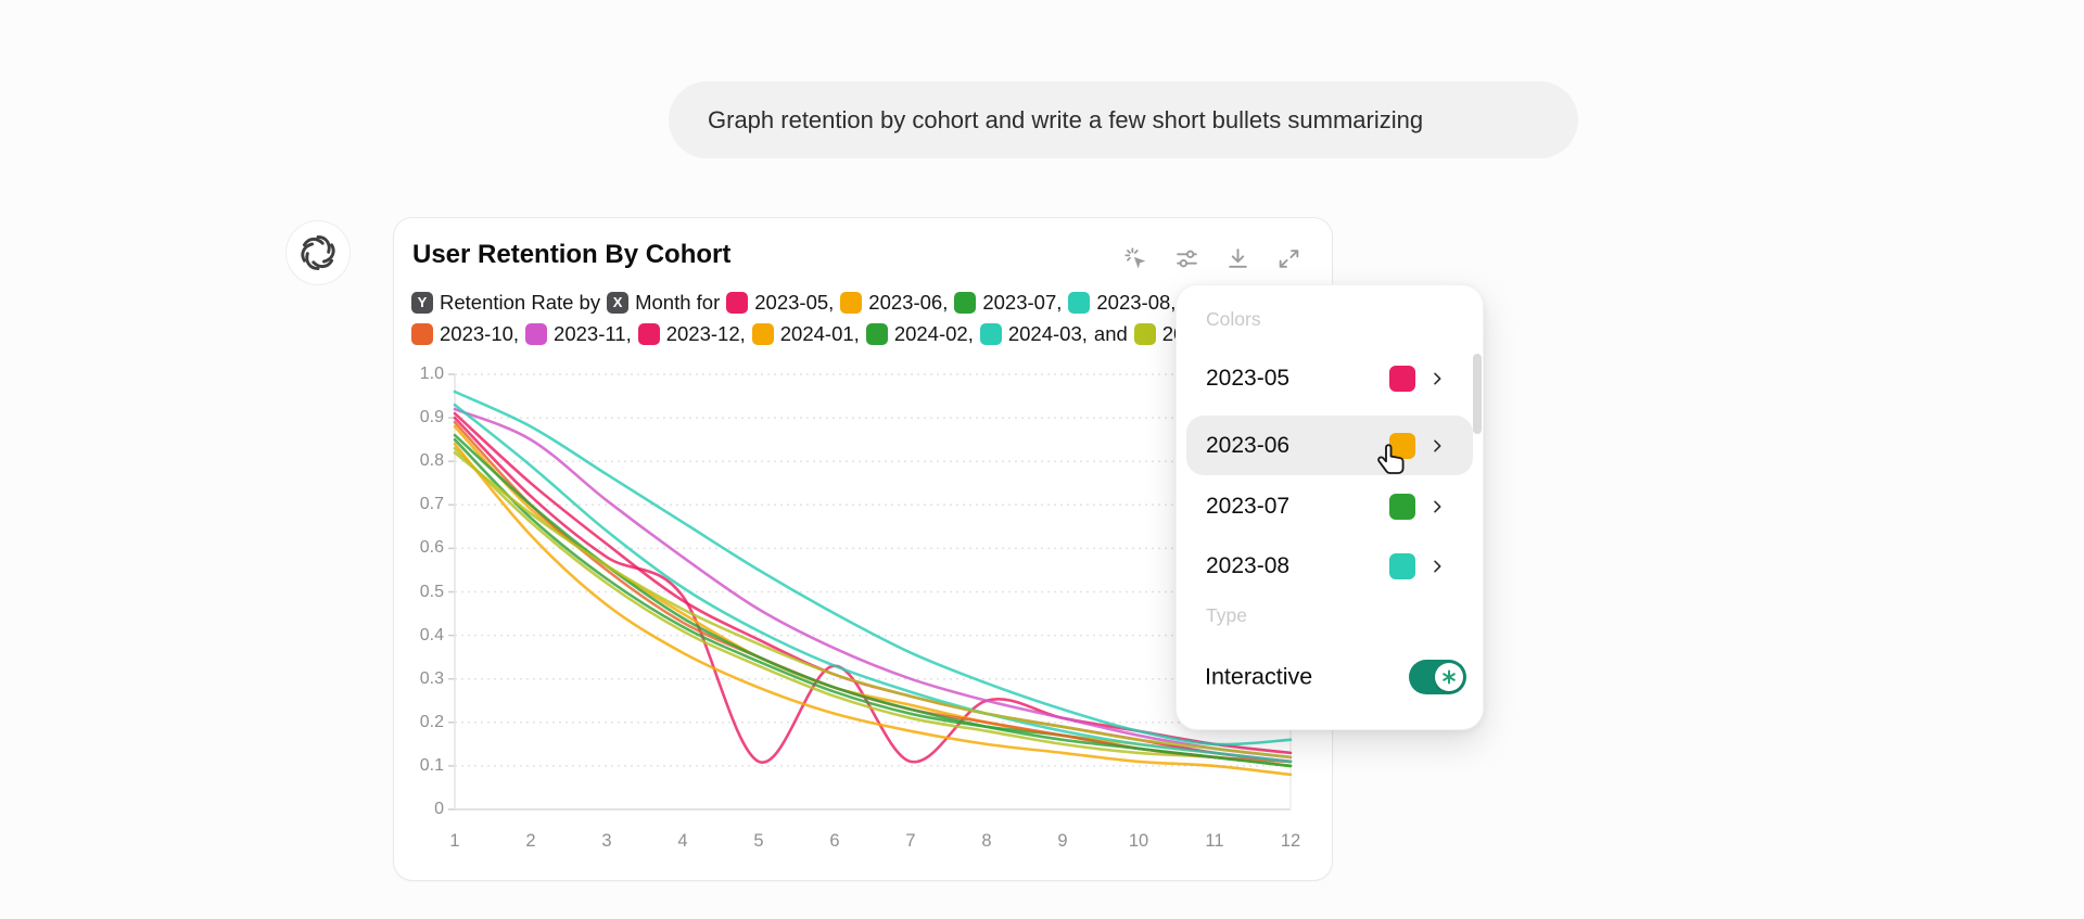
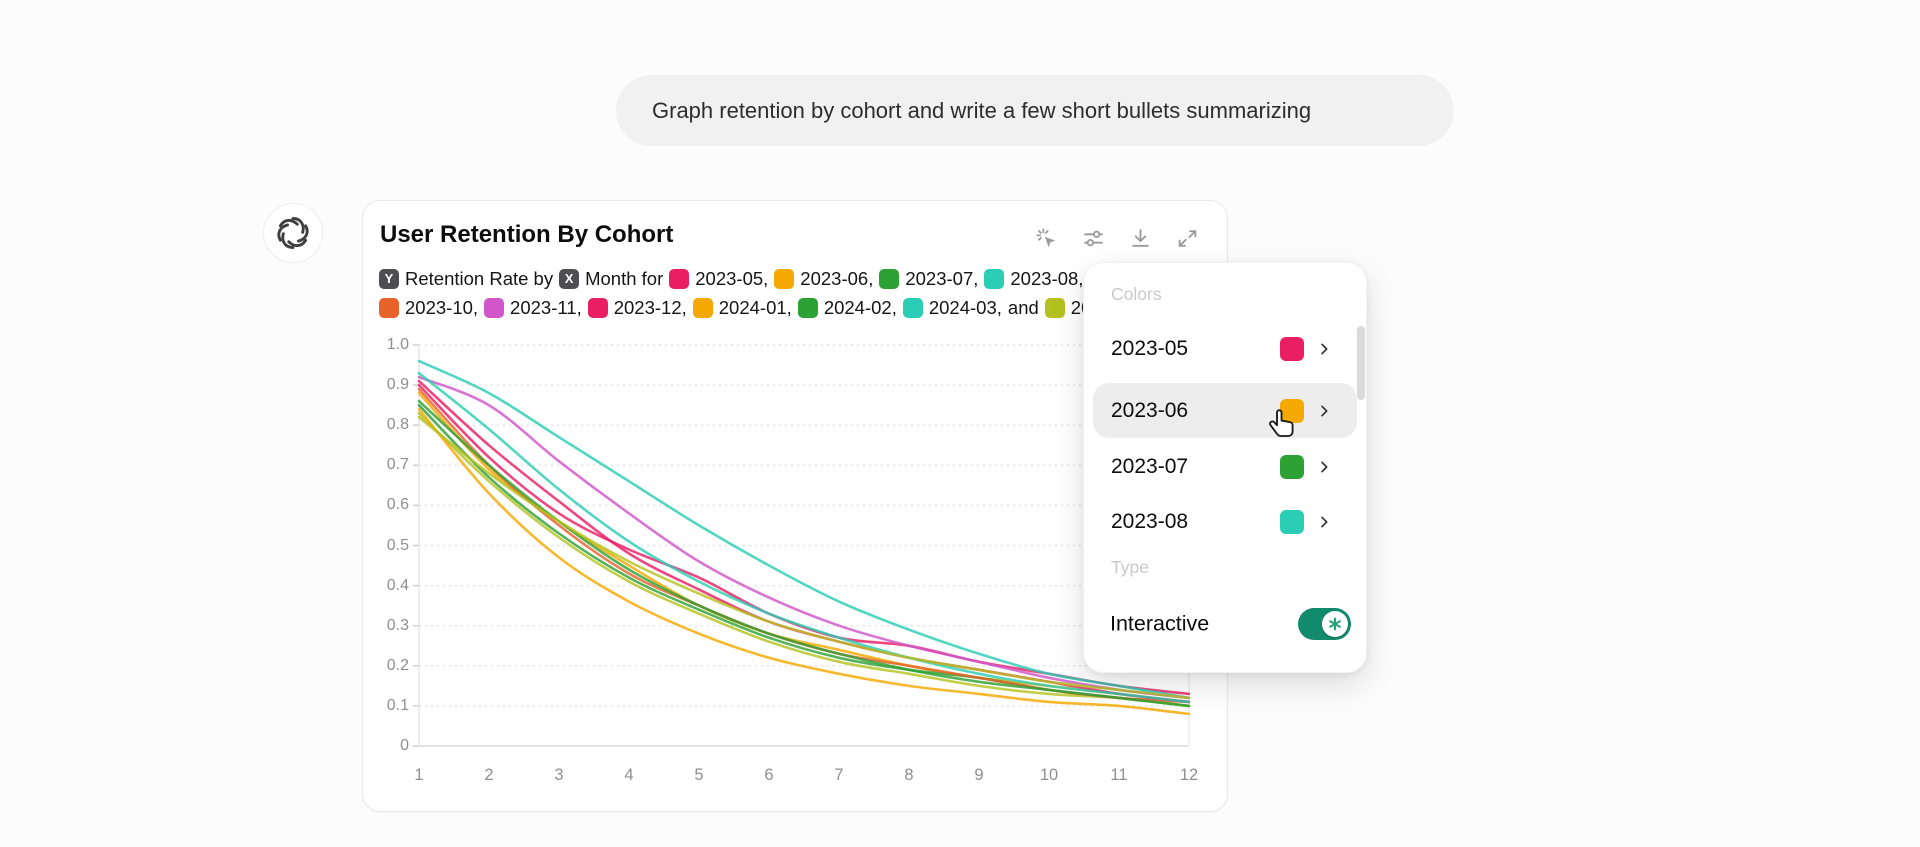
2023-05/5: 0.11 -> 0.42
2023-05/7: 0.11 -> 0.27
2023-08/12: 0.16 -> 0.12
